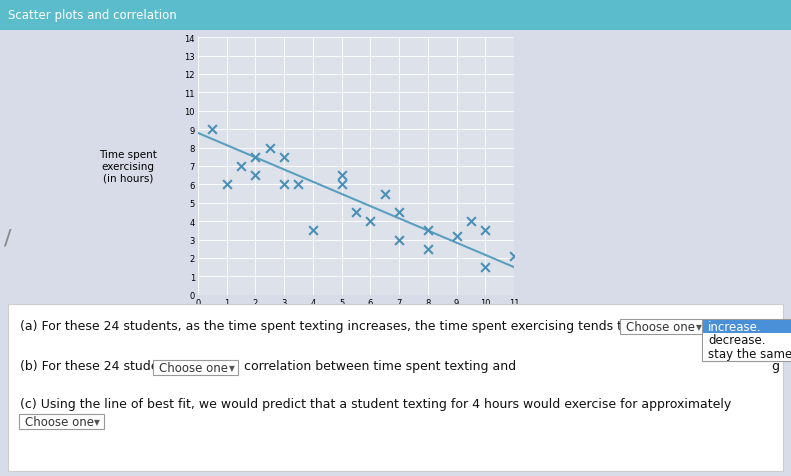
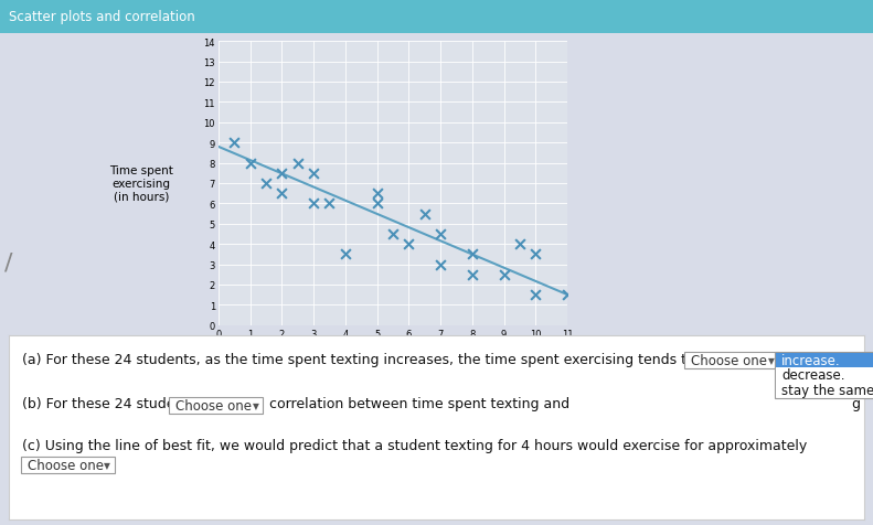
1: 6.0 -> 8.0
9: 3.2 -> 2.5
11: 2.1 -> 1.5
